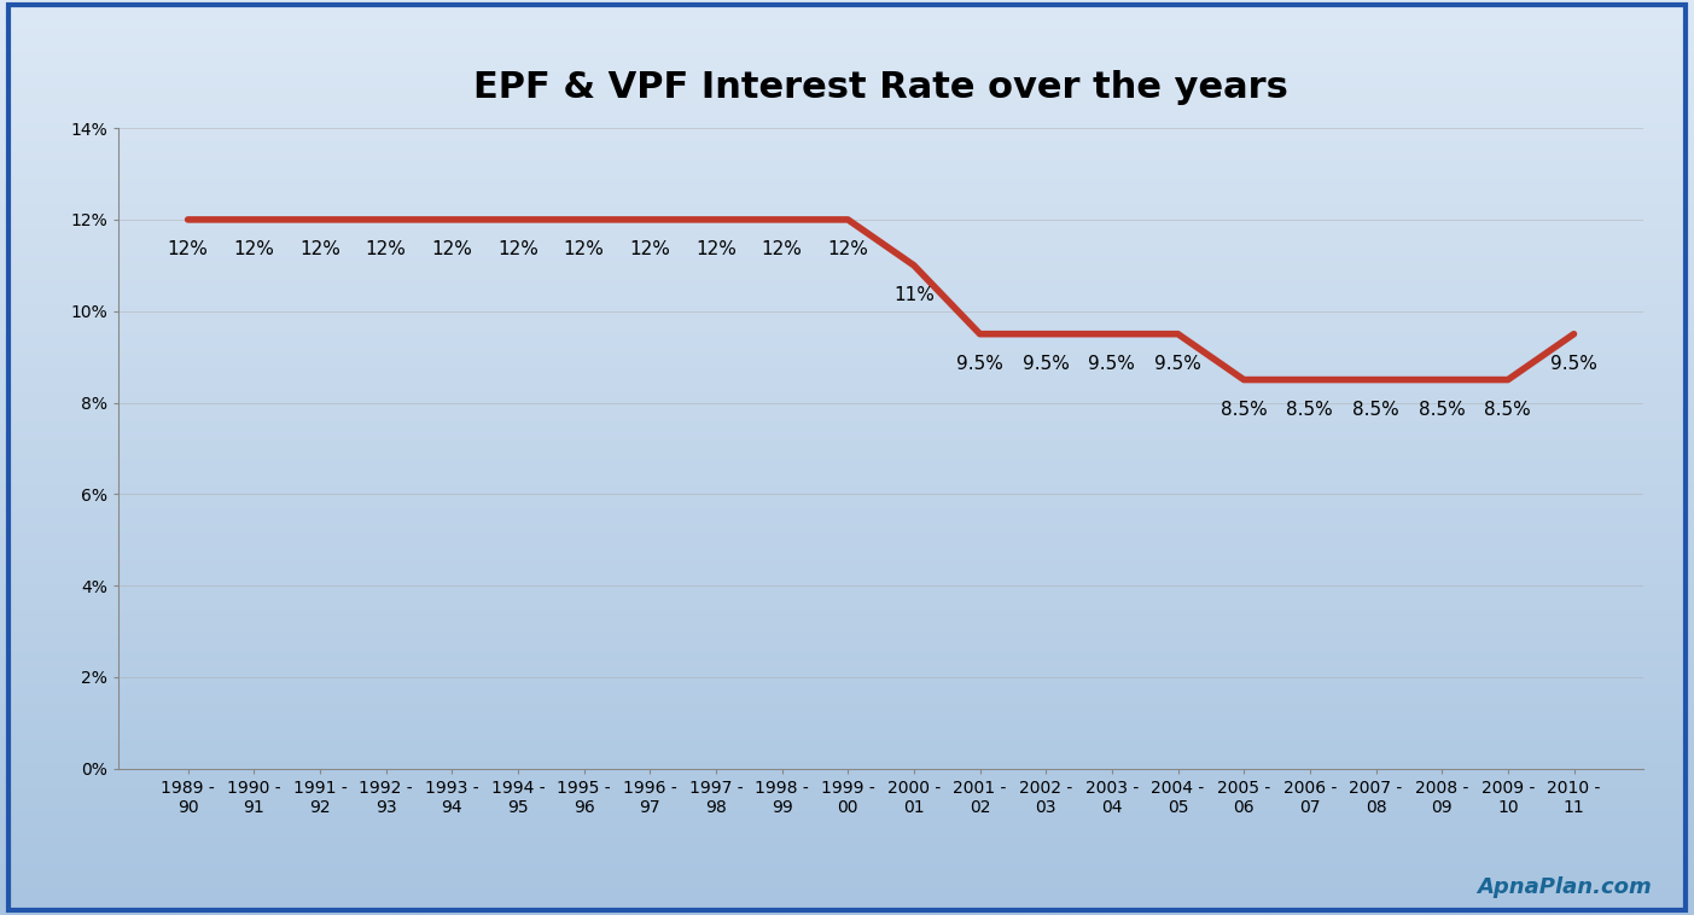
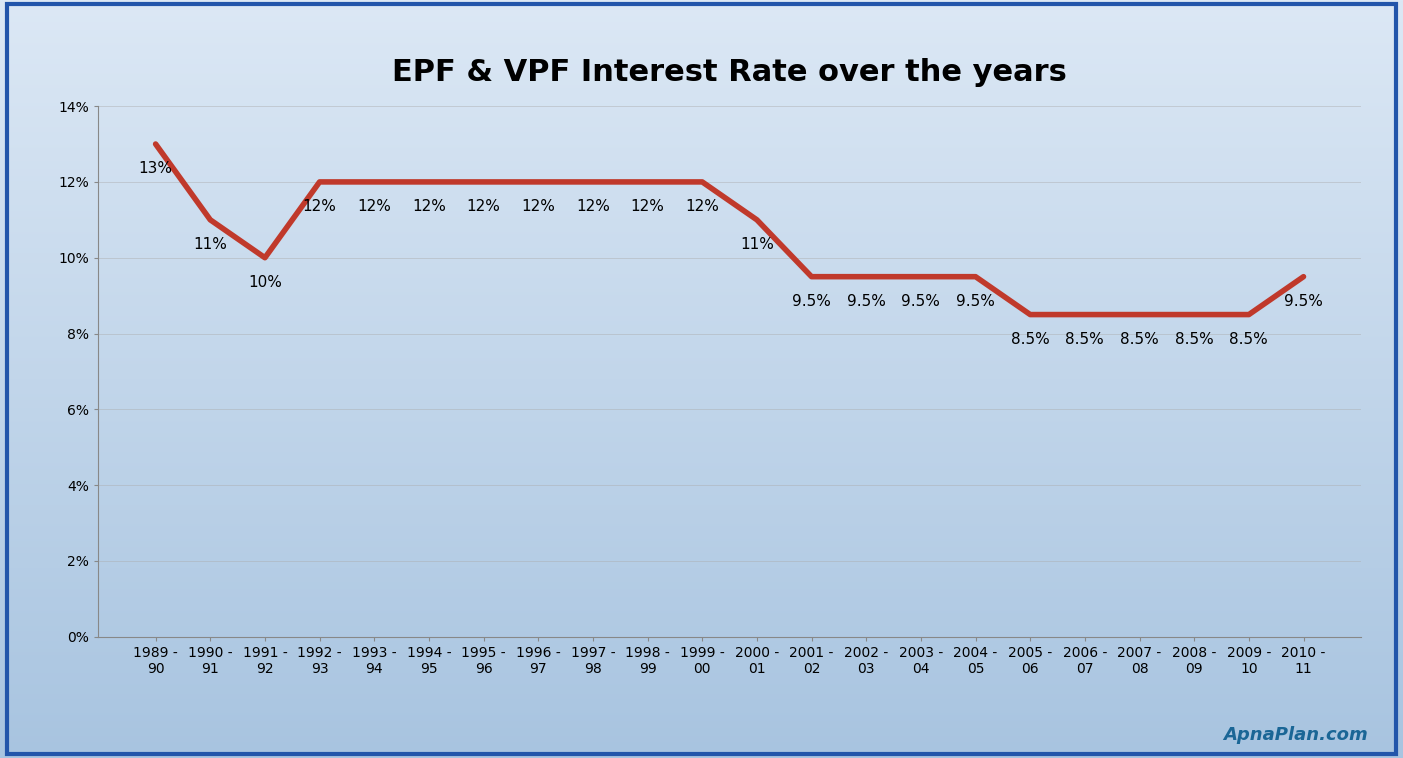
1989 - 90: 12% -> 13%
1990 - 91: 12% -> 11%
1991 - 92: 12% -> 10%
